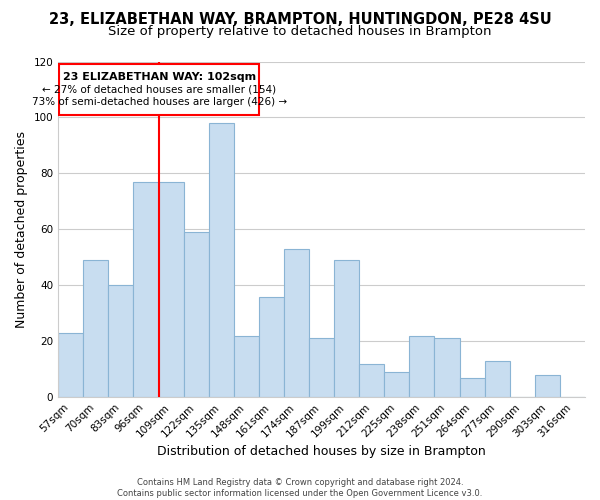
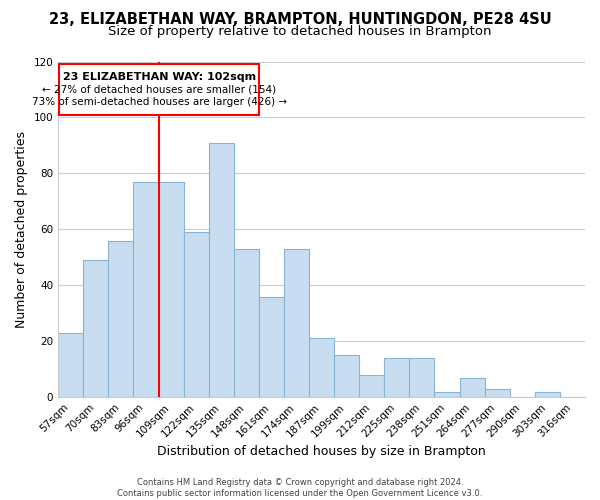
83sqm: 40 -> 56
135sqm: 98 -> 91
148sqm: 22 -> 53
199sqm: 49 -> 15
212sqm: 12 -> 8
225sqm: 9 -> 14
238sqm: 22 -> 14
251sqm: 21 -> 2
277sqm: 13 -> 3
303sqm: 8 -> 2
